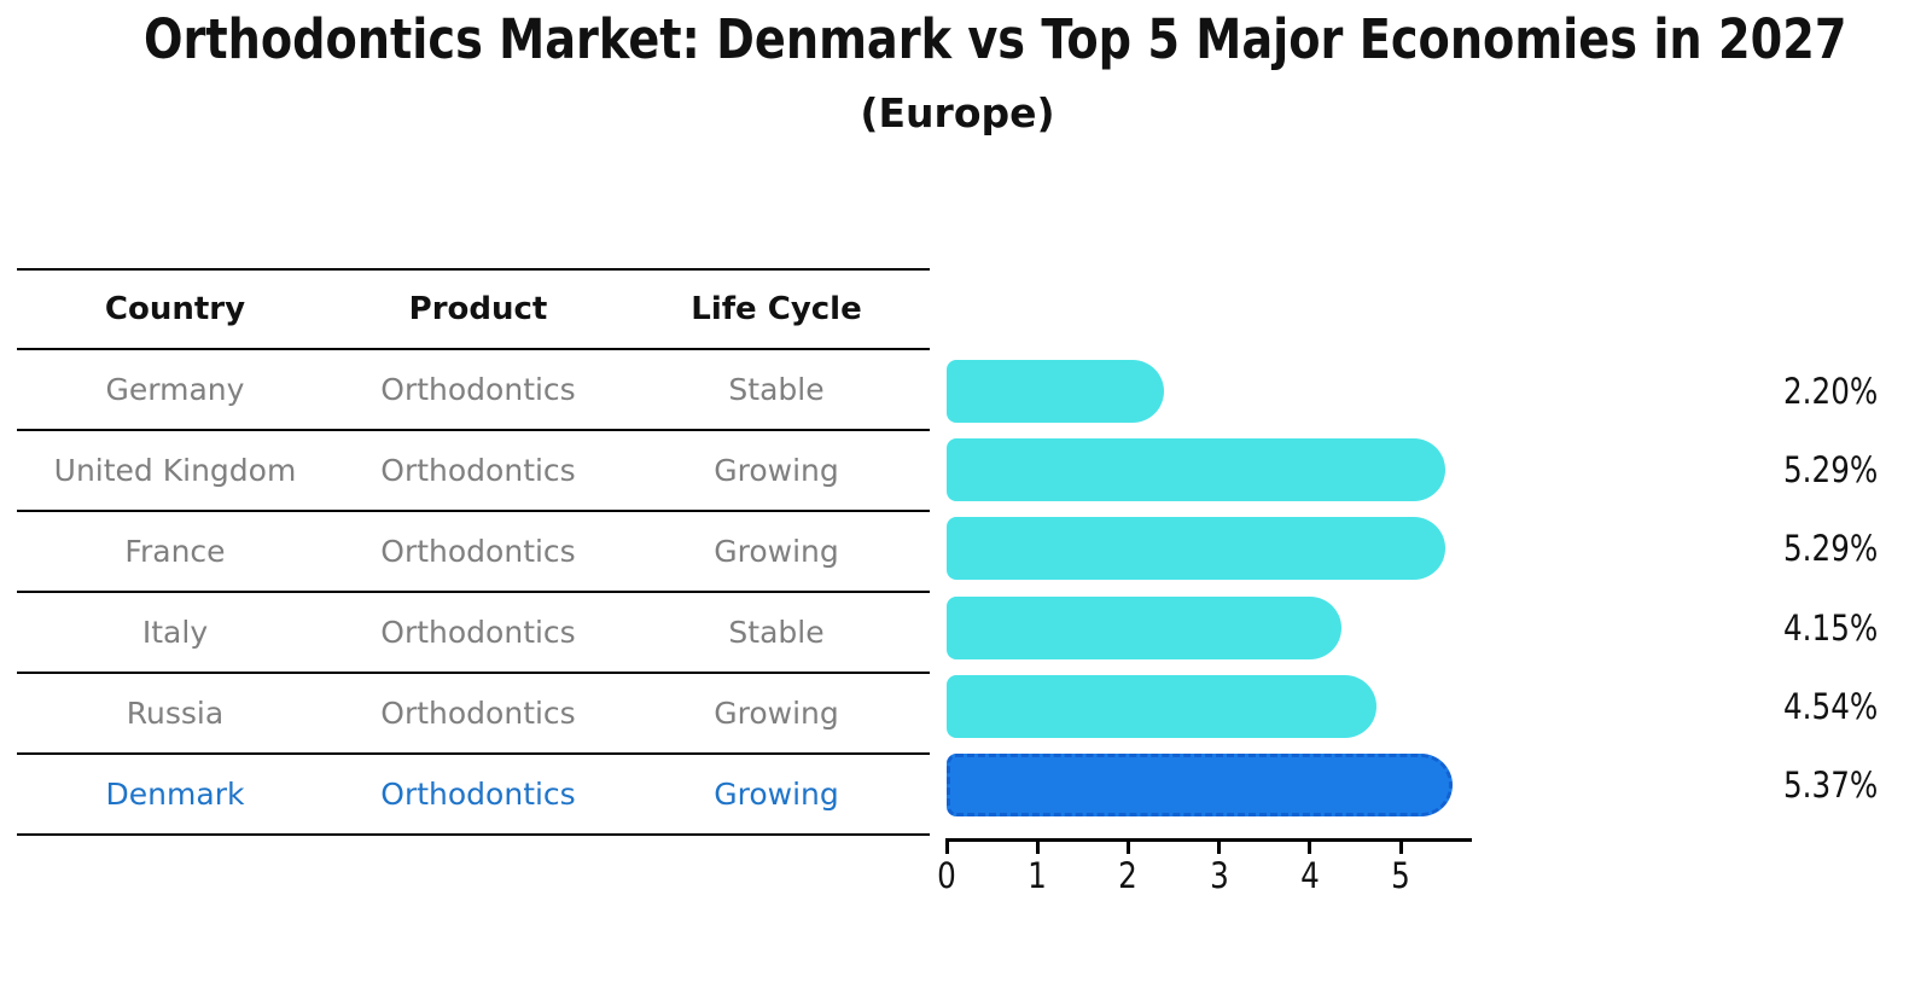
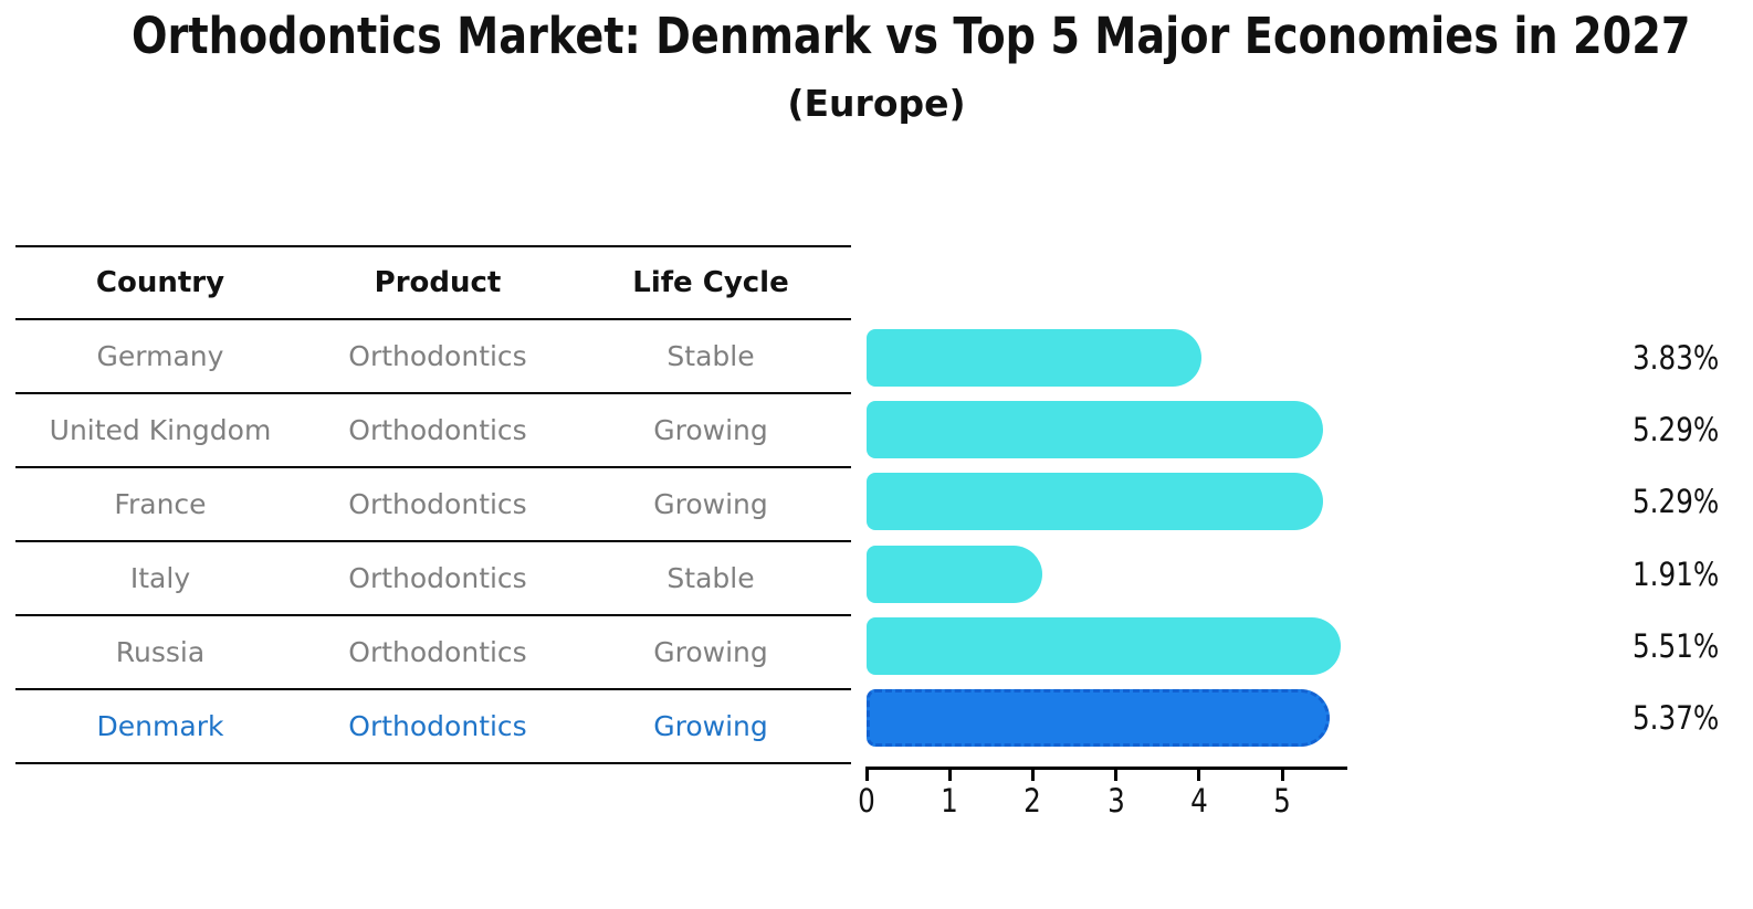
Germany: 2.20% -> 3.83%
Italy: 4.15% -> 1.91%
Russia: 4.54% -> 5.51%
